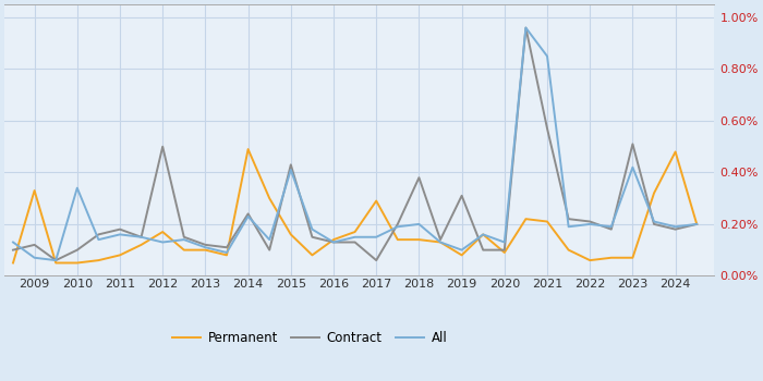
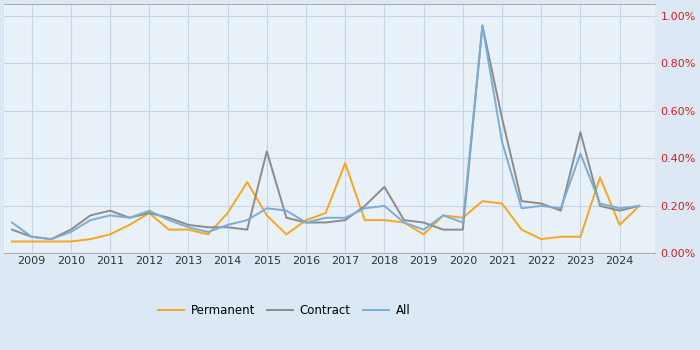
Permanent/2009: 0.33% -> 0.05%
Contract/2009: 0.12% -> 0.07%
All/2010: 0.34% -> 0.09%
Contract/2012: 0.50% -> 0.17%
All/2012: 0.13% -> 0.18%
Permanent/2014: 0.49% -> 0.17%
Contract/2014: 0.24% -> 0.11%
All/2014: 0.23% -> 0.12%
All/2015: 0.41% -> 0.19%
Permanent/2017: 0.29% -> 0.38%
Contract/2017: 0.06% -> 0.14%
Contract/2018: 0.38% -> 0.28%
Contract/2019: 0.31% -> 0.13%
Permanent/2020: 0.09% -> 0.15%
All/2021: 0.85% -> 0.47%
Permanent/2024: 0.48% -> 0.12%
